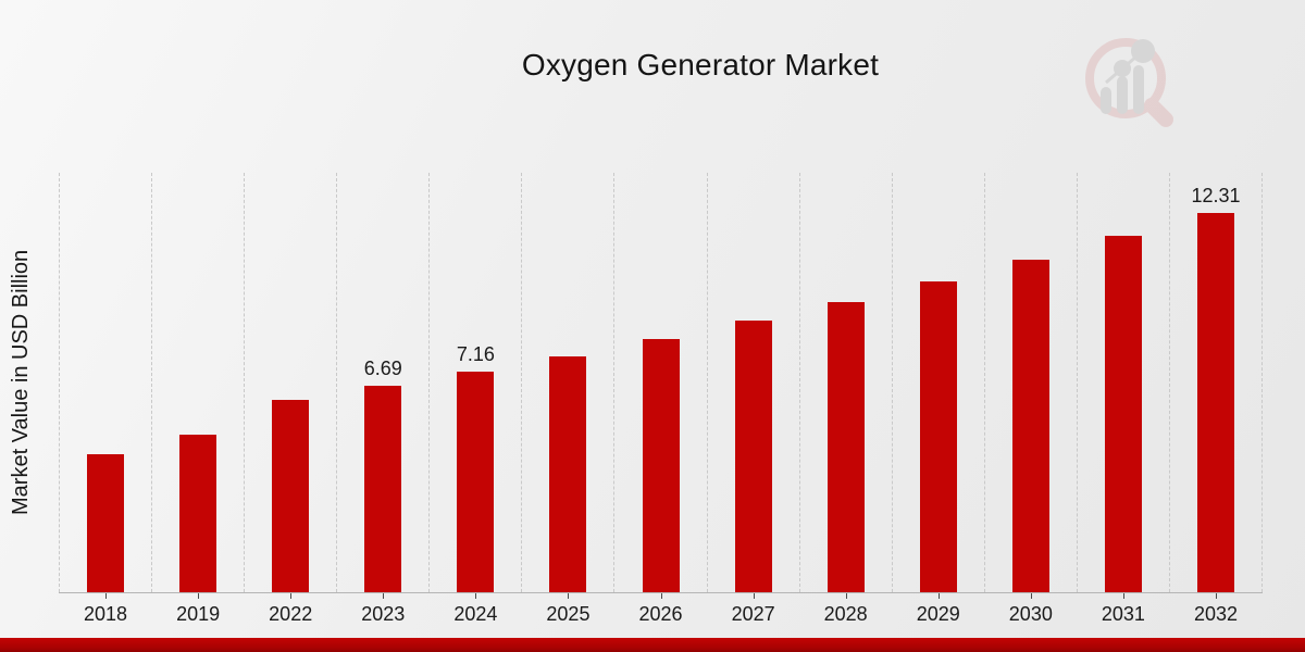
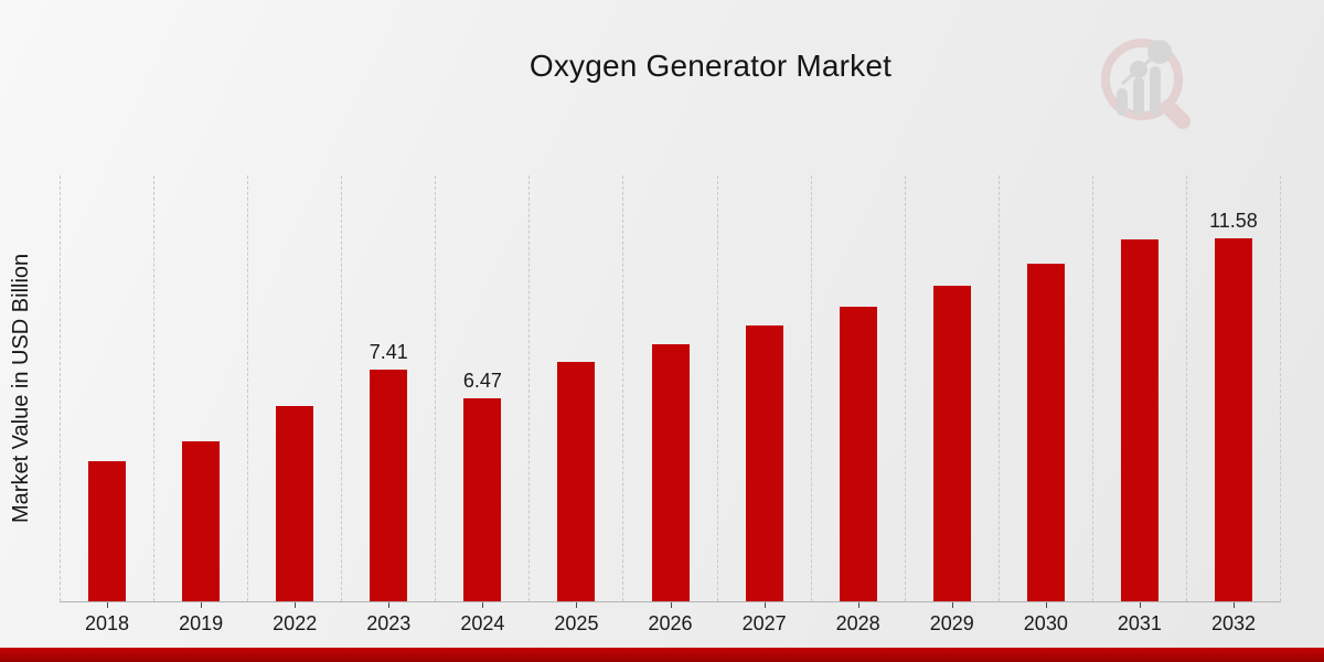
2023: 6.69 -> 7.41
2024: 7.16 -> 6.47
2032: 12.31 -> 11.58
